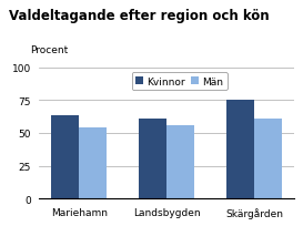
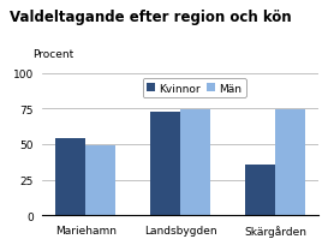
Kvinnor/Mariehamn: 63 -> 54
Män/Mariehamn: 54 -> 49
Kvinnor/Landsbygden: 61 -> 73
Män/Landsbygden: 56 -> 74
Kvinnor/Skärgården: 75 -> 36
Män/Skärgården: 61 -> 74
